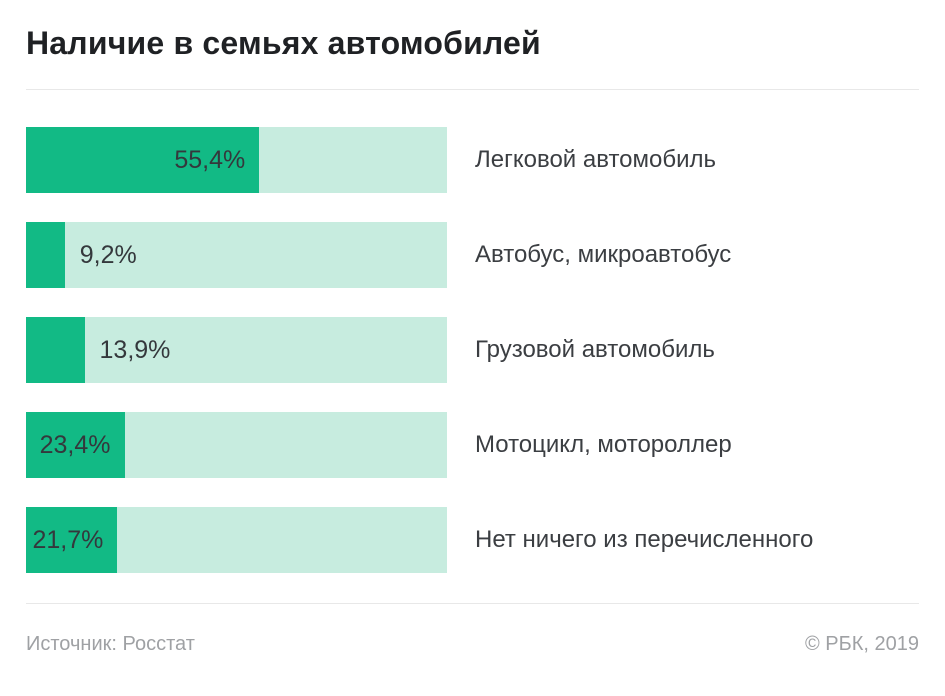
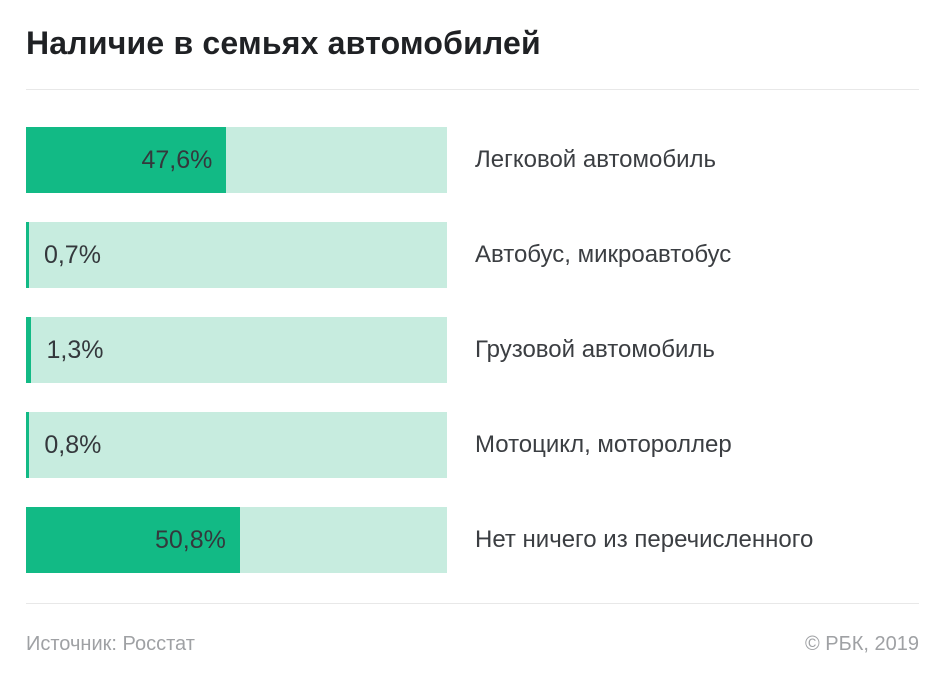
Легковой автомобиль: 55,4% -> 47,6%
Автобус, микроавтобус: 9,2% -> 0,7%
Грузовой автомобиль: 13,9% -> 1,3%
Мотоцикл, мотороллер: 23,4% -> 0,8%
Нет ничего из перечисленного: 21,7% -> 50,8%
